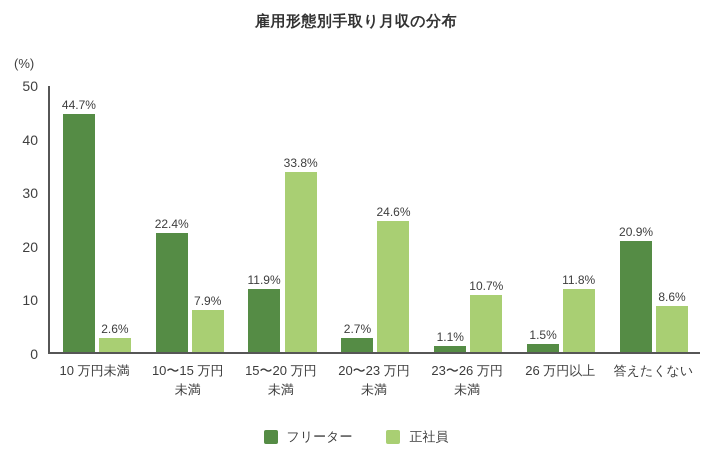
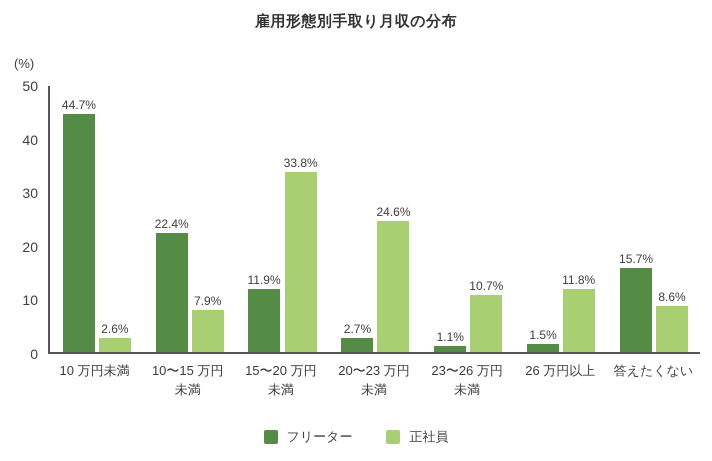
フリーター/答えたくない: 20.9% -> 15.7%
